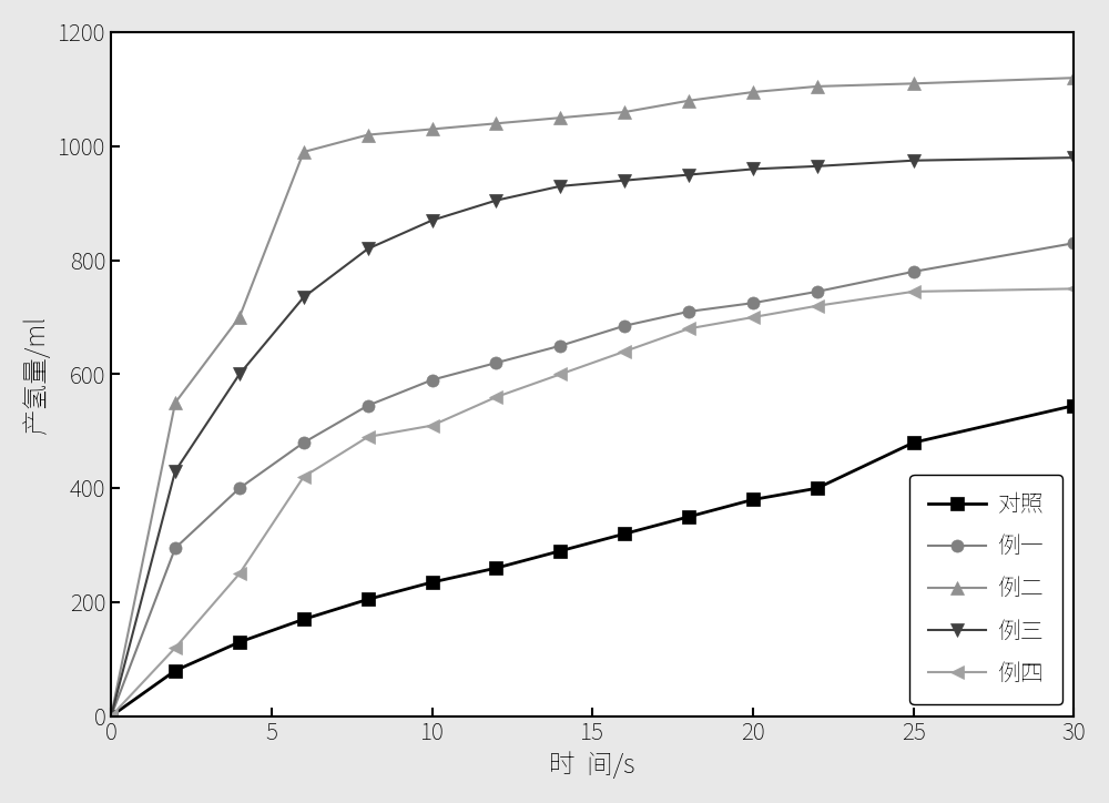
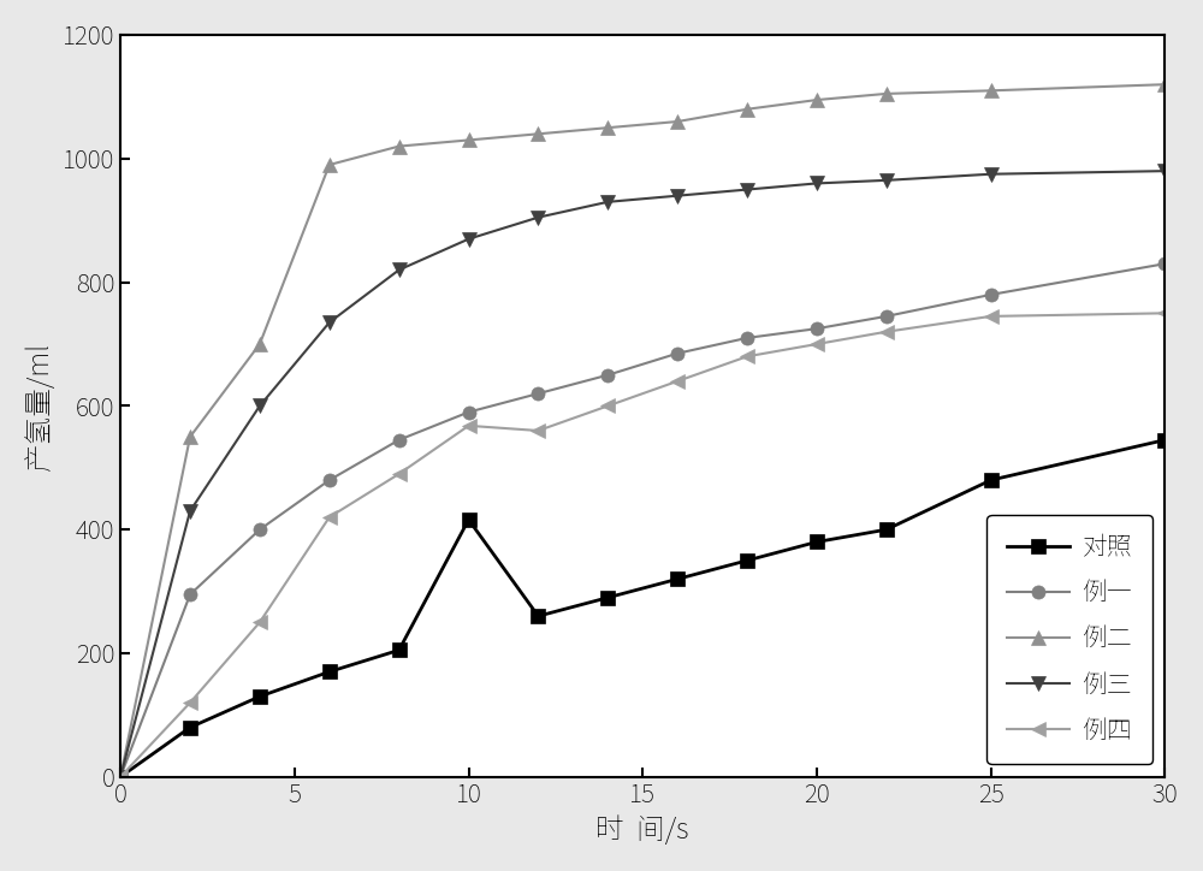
对照/10: 235 -> 416
例四/10: 510 -> 568
